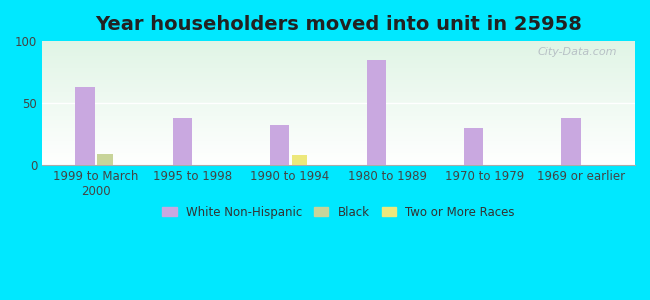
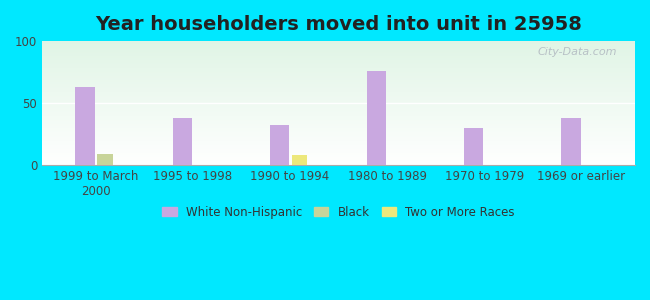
White Non-Hispanic/1980 to 1989: 85 -> 76
